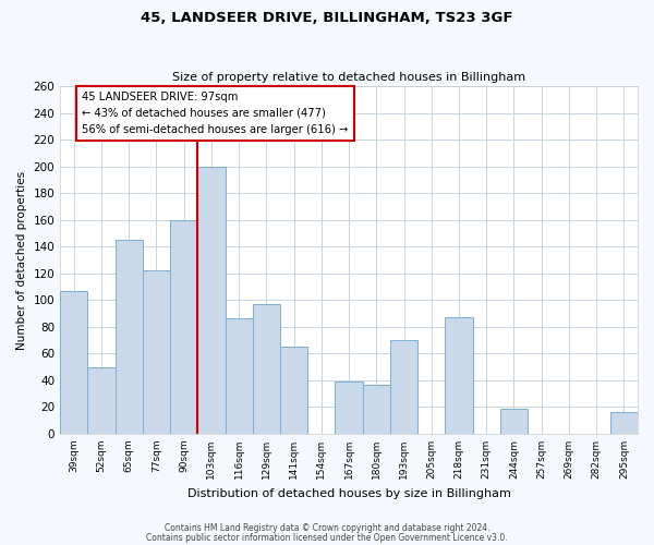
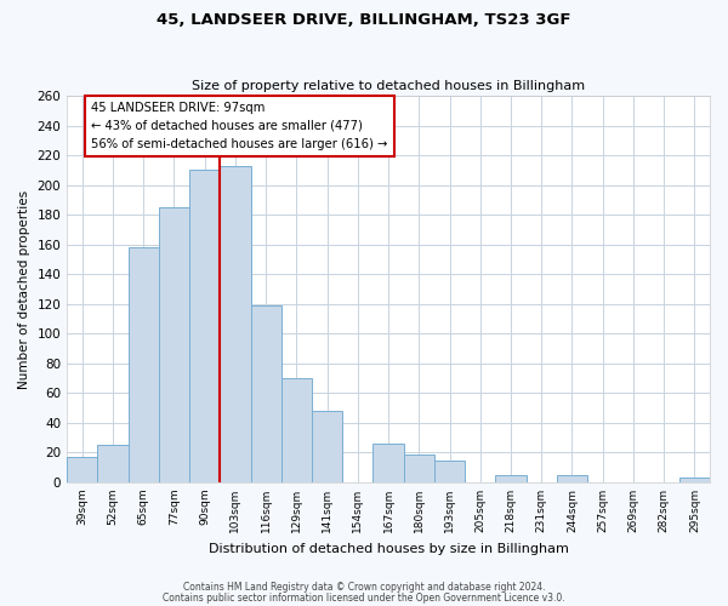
39sqm: 107 -> 17
52sqm: 50 -> 25
65sqm: 145 -> 158
77sqm: 122 -> 185
90sqm: 160 -> 210
103sqm: 200 -> 213
116sqm: 86 -> 119
129sqm: 97 -> 70
141sqm: 65 -> 48
167sqm: 39 -> 26
180sqm: 37 -> 19
193sqm: 70 -> 15
218sqm: 87 -> 5
244sqm: 19 -> 5
295sqm: 16 -> 3
